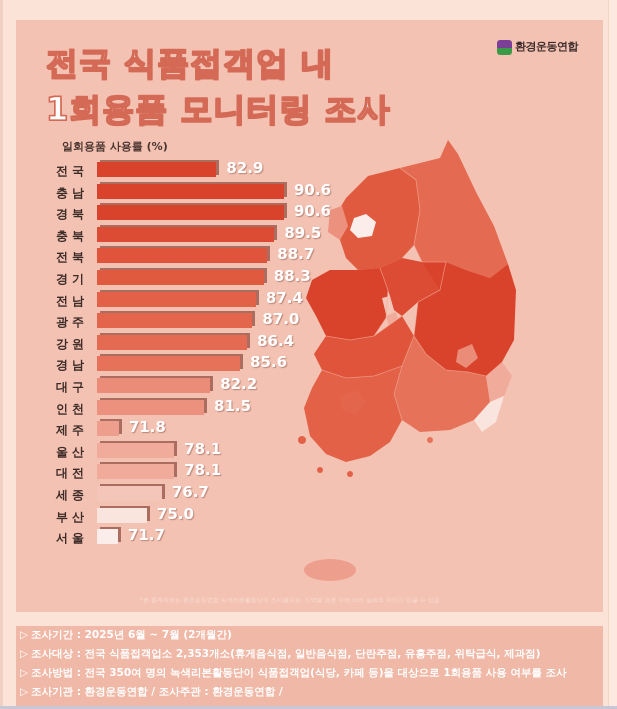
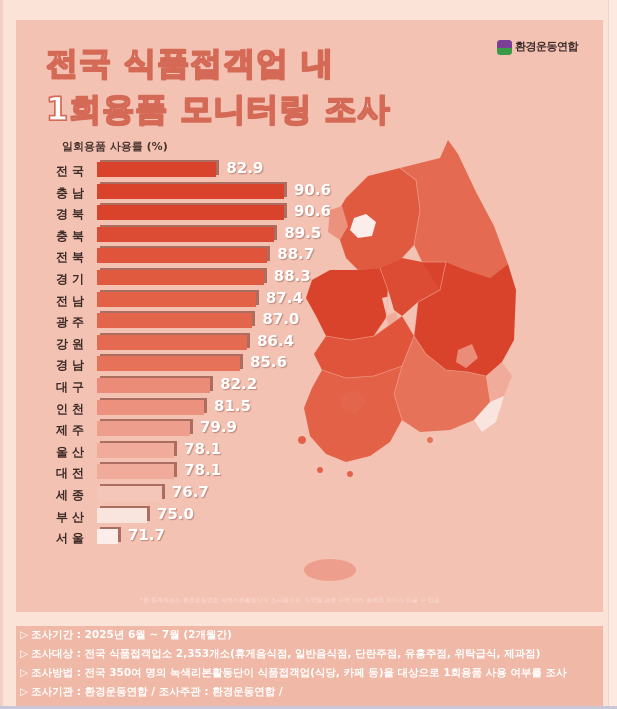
제주: 71.8 -> 79.9
